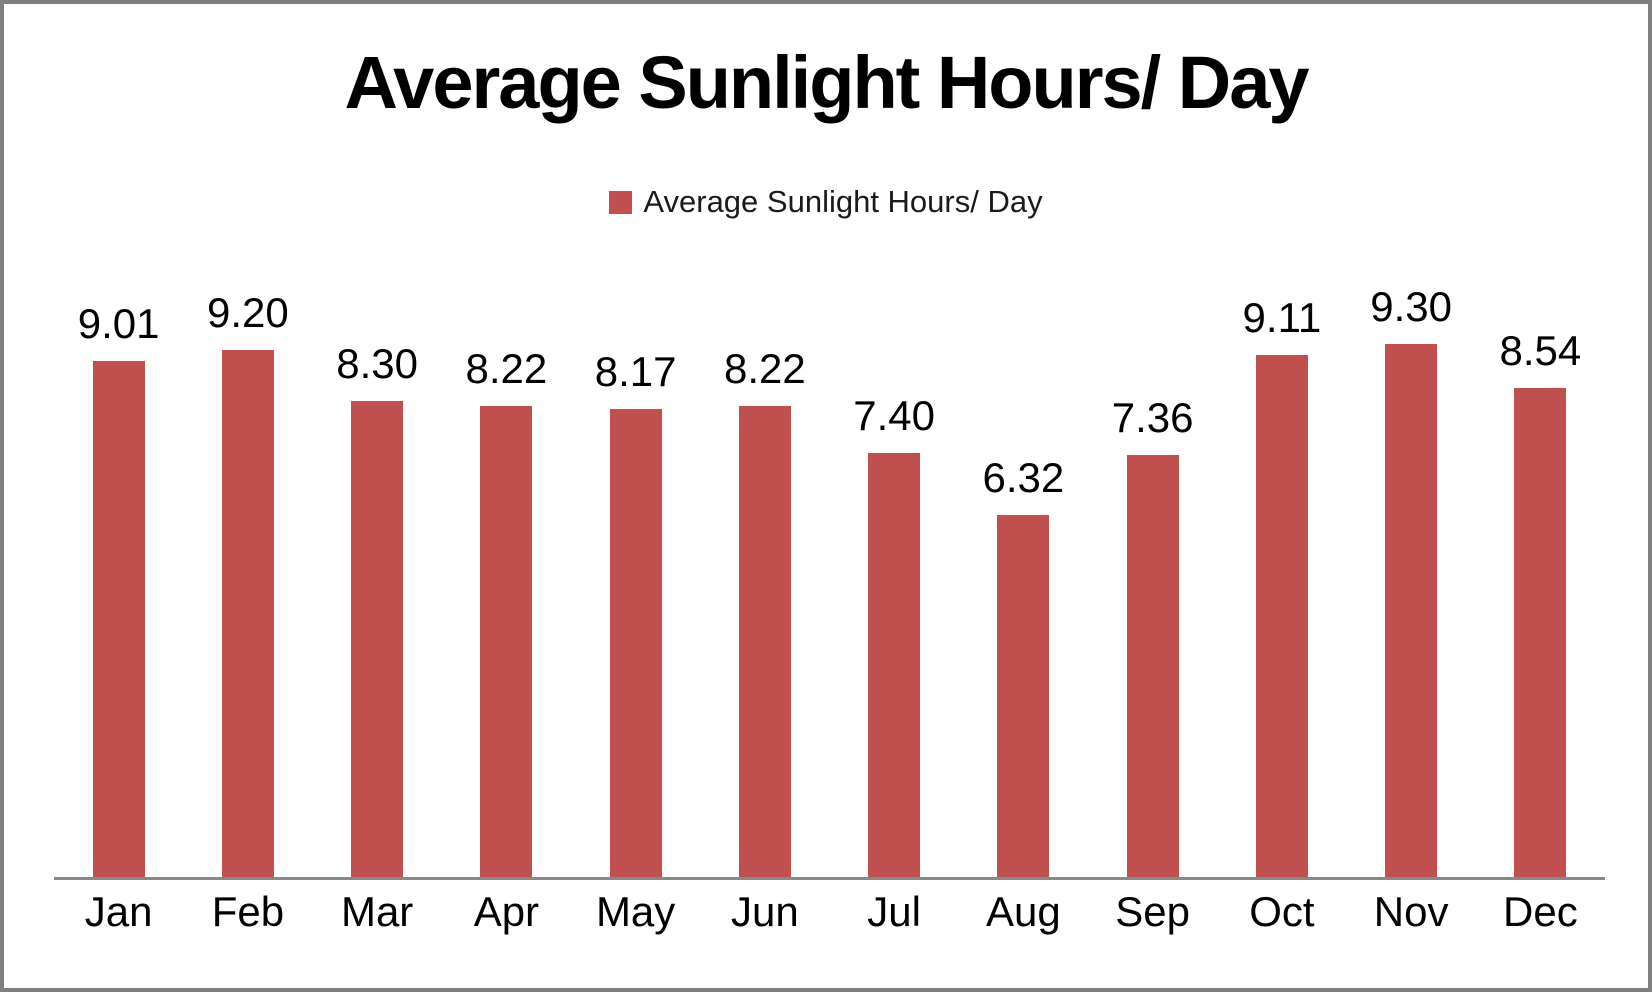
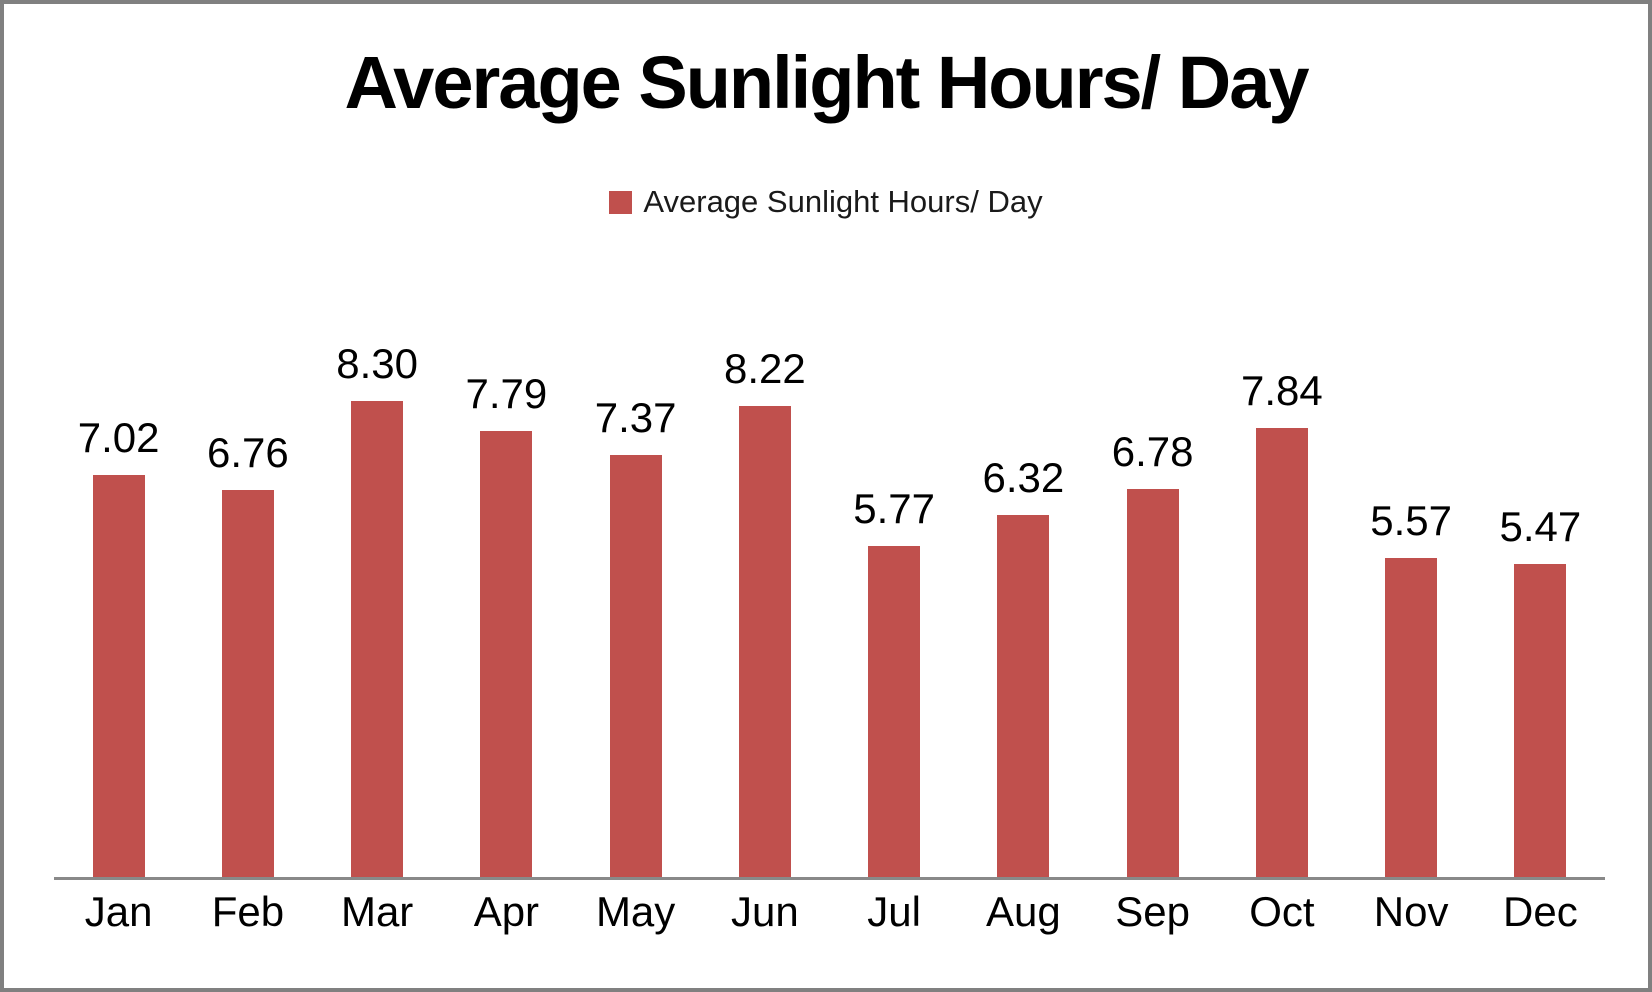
Jan: 9.01 -> 7.02
Feb: 9.20 -> 6.76
Apr: 8.22 -> 7.79
May: 8.17 -> 7.37
Jul: 7.40 -> 5.77
Sep: 7.36 -> 6.78
Oct: 9.11 -> 7.84
Nov: 9.30 -> 5.57
Dec: 8.54 -> 5.47
